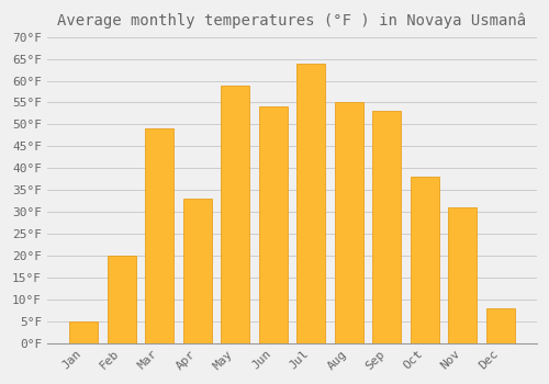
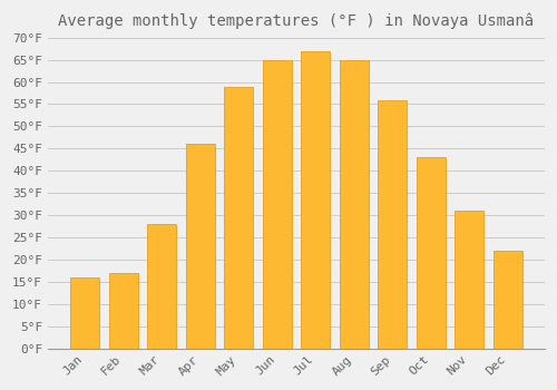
Jan: 5°F -> 16°F
Feb: 20°F -> 17°F
Mar: 49°F -> 28°F
Apr: 33°F -> 46°F
Jun: 54°F -> 65°F
Jul: 64°F -> 67°F
Aug: 55°F -> 65°F
Sep: 53°F -> 56°F
Oct: 38°F -> 43°F
Dec: 8°F -> 22°F
